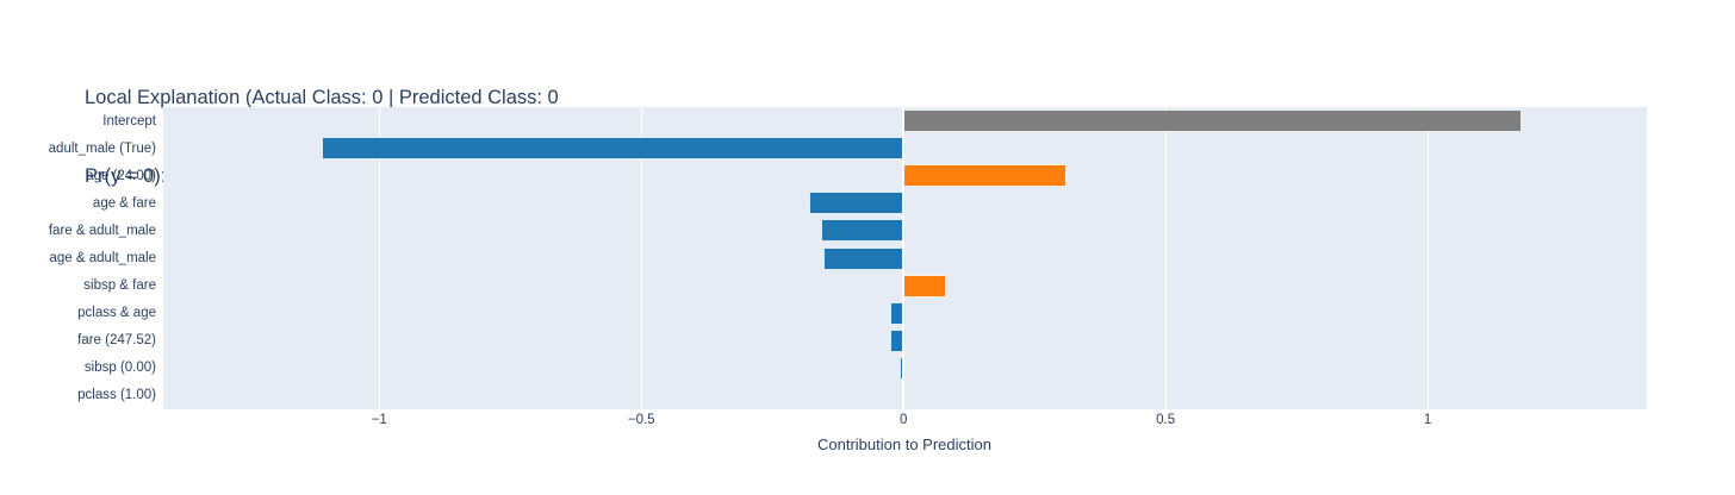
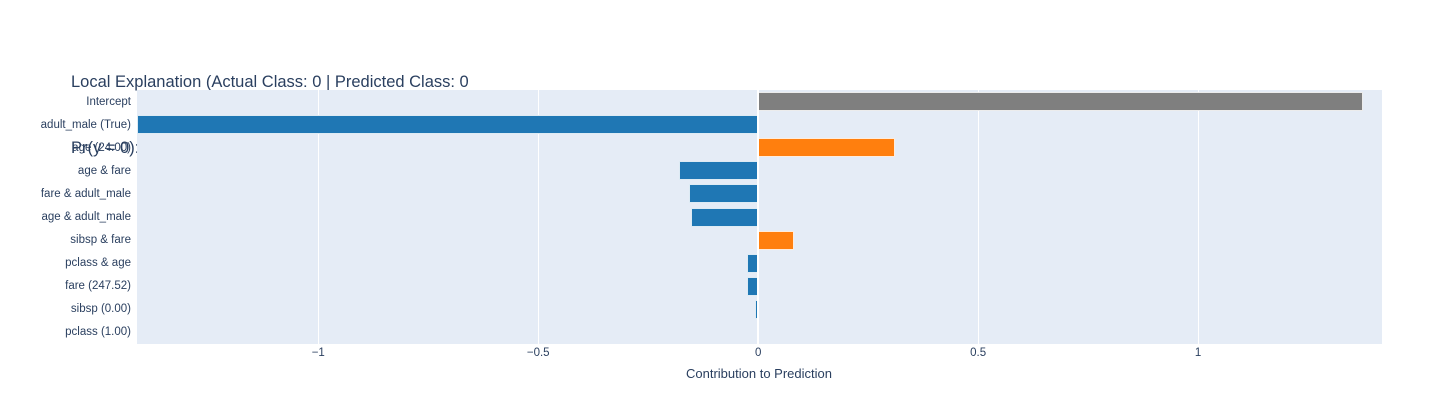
Intercept: 1.18 -> 1.38
adult_male (True): -1.11 -> -1.41
